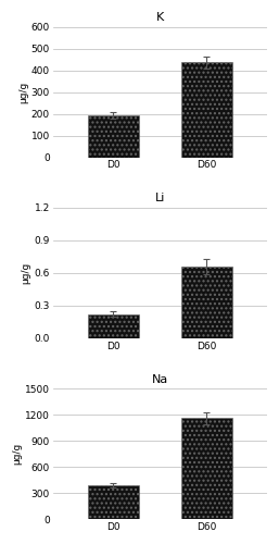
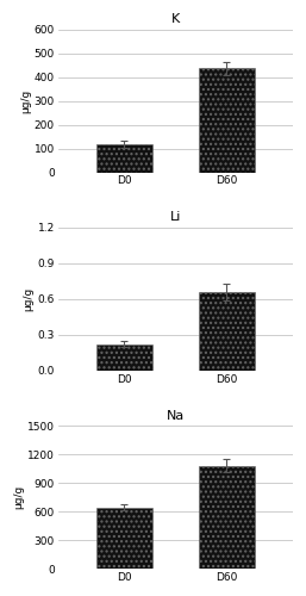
K/D0: 192 -> 120
Na/D0: 390 -> 640
Na/D60: 1160 -> 1080
